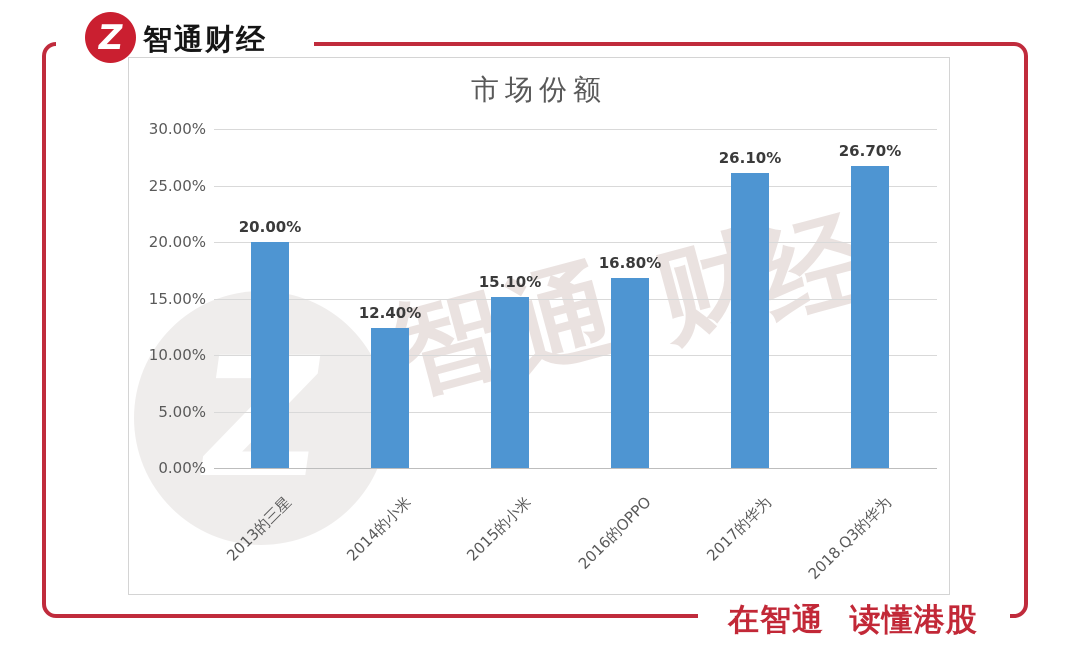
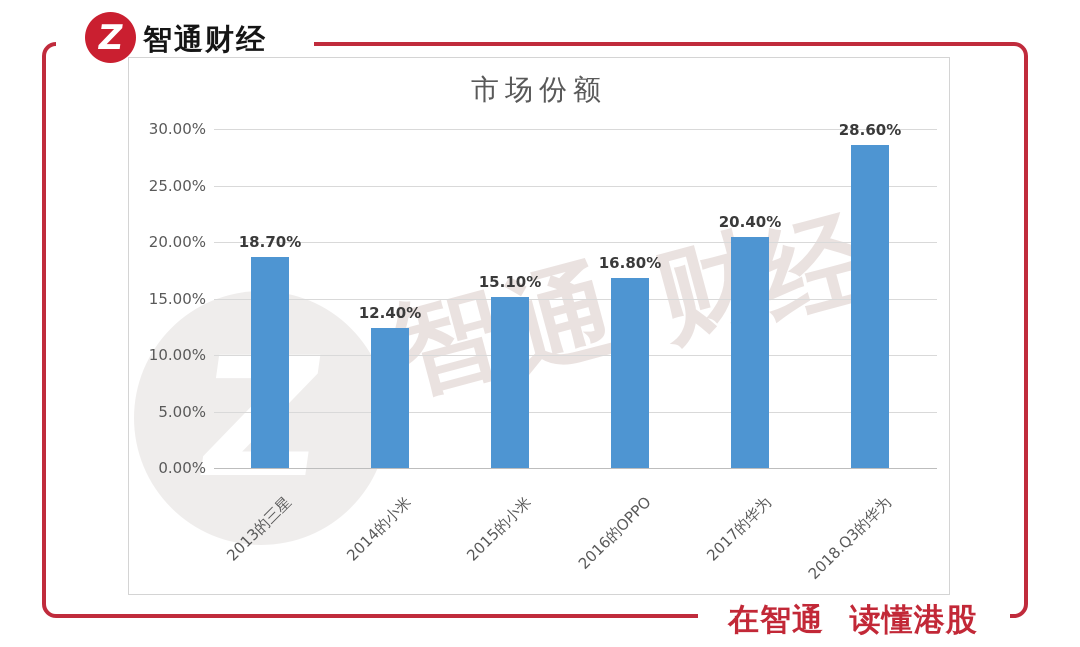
2013的三星: 20.00% -> 18.70%
2017的华为: 26.10% -> 20.40%
2018.Q3的华为: 26.70% -> 28.60%
